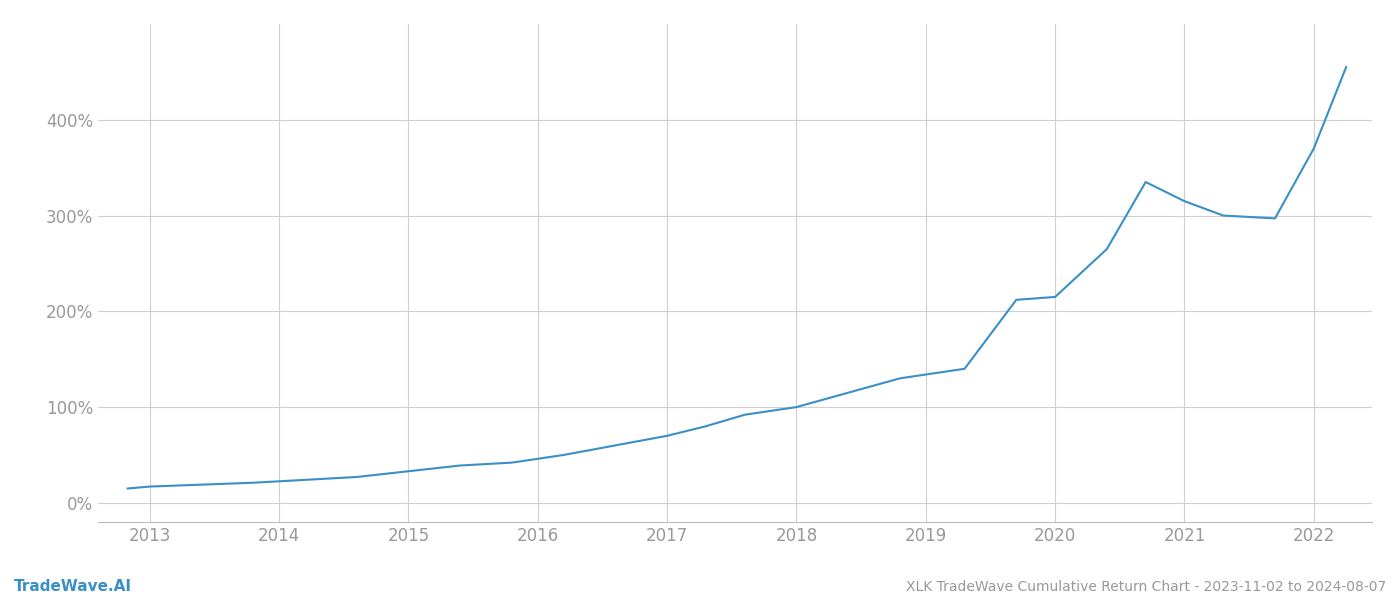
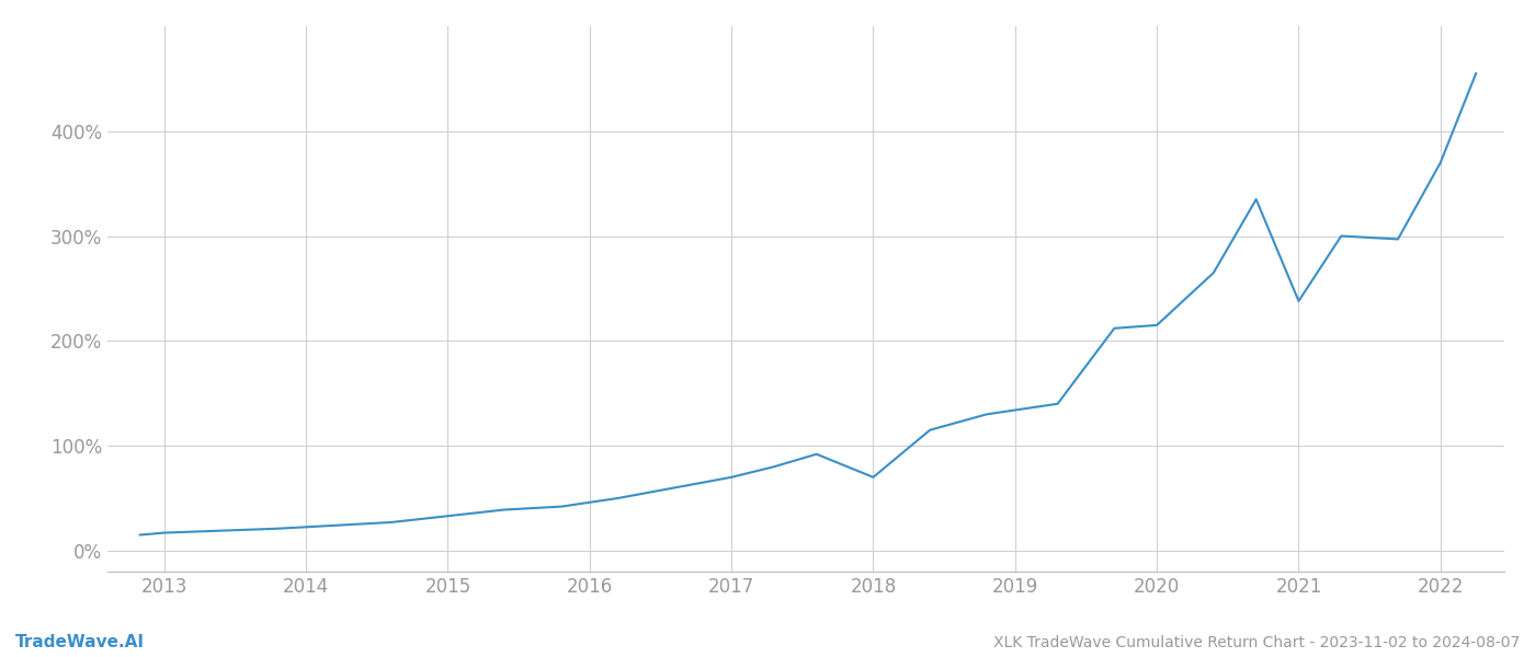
2018: 100% -> 70%
2021: 315% -> 238%
